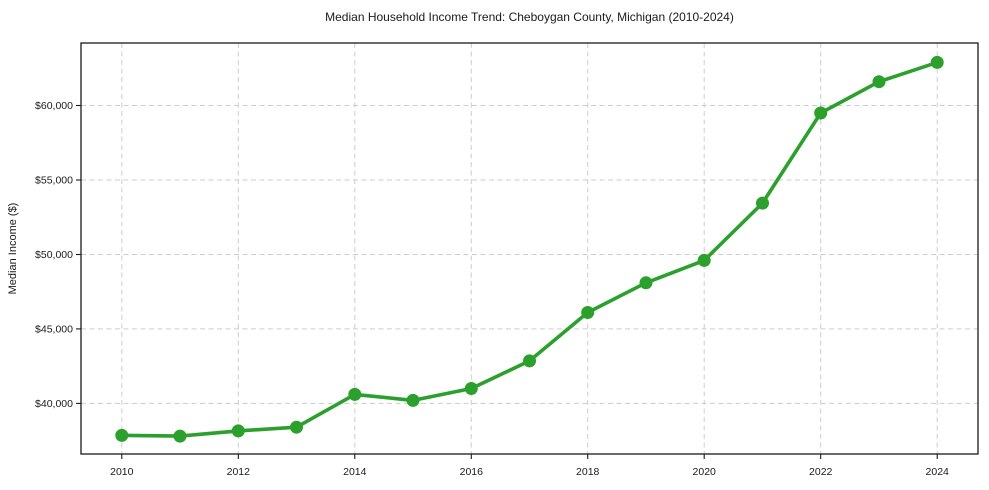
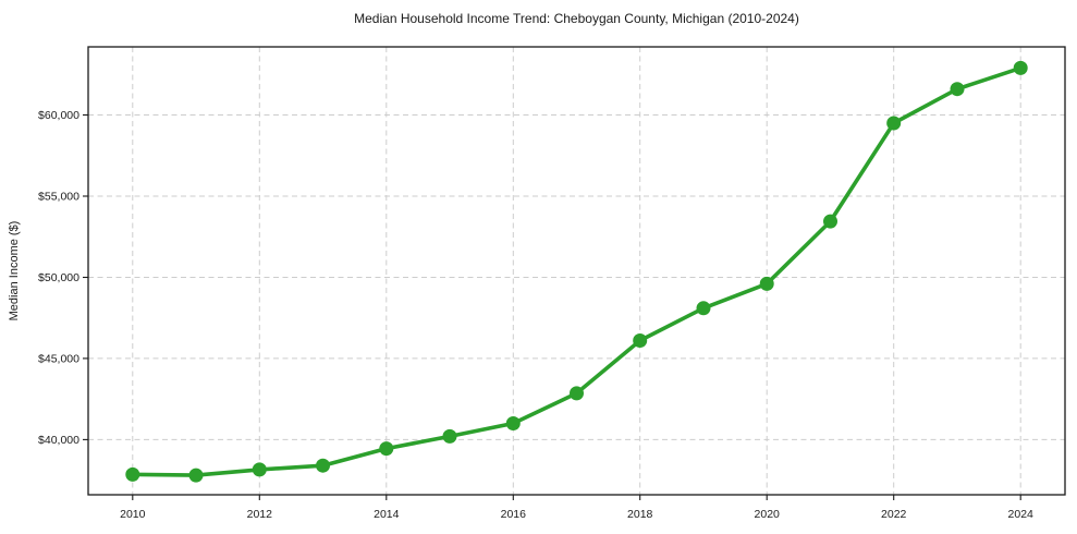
2014: $40600 -> $39400
